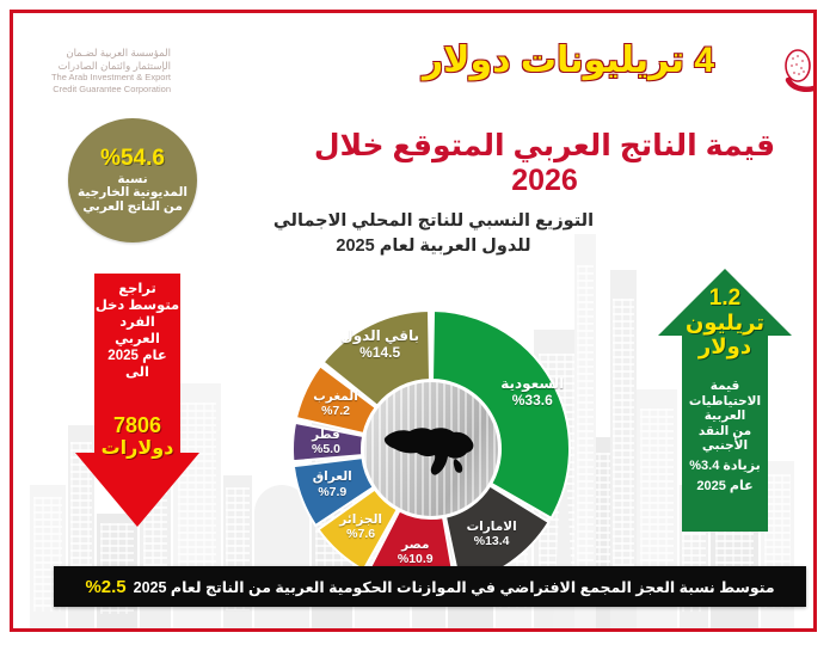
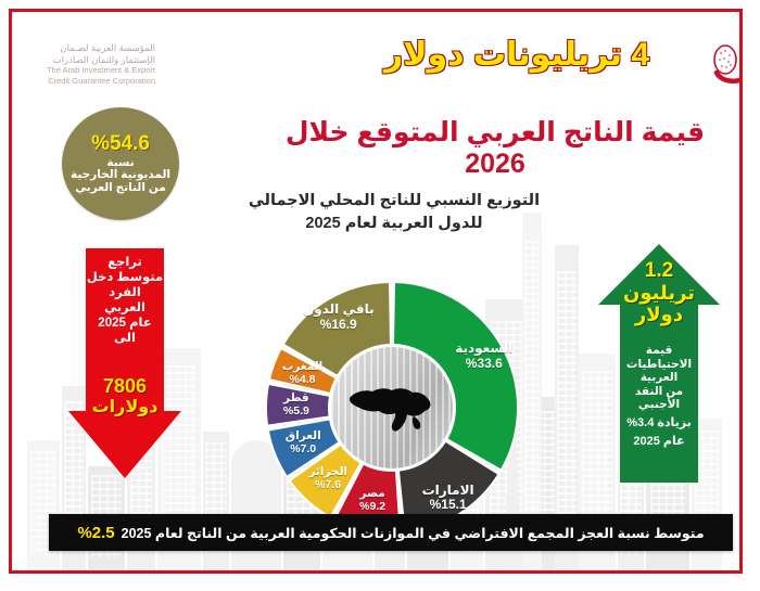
الامارات: 13.4 -> 15.1
مصر: 10.9 -> 9.2
العراق: 7.9 -> 7.0
قطر: 5.0 -> 5.9
المغرب: 7.2 -> 4.8
باقي الدول: 14.5 -> 16.9
